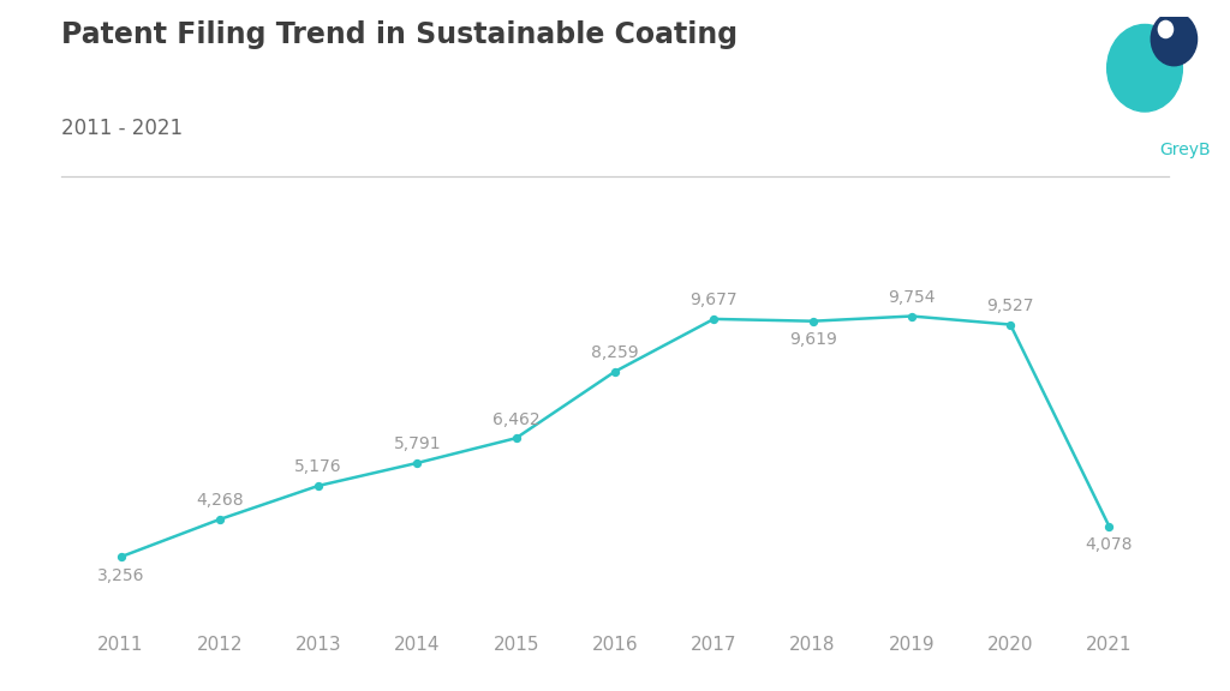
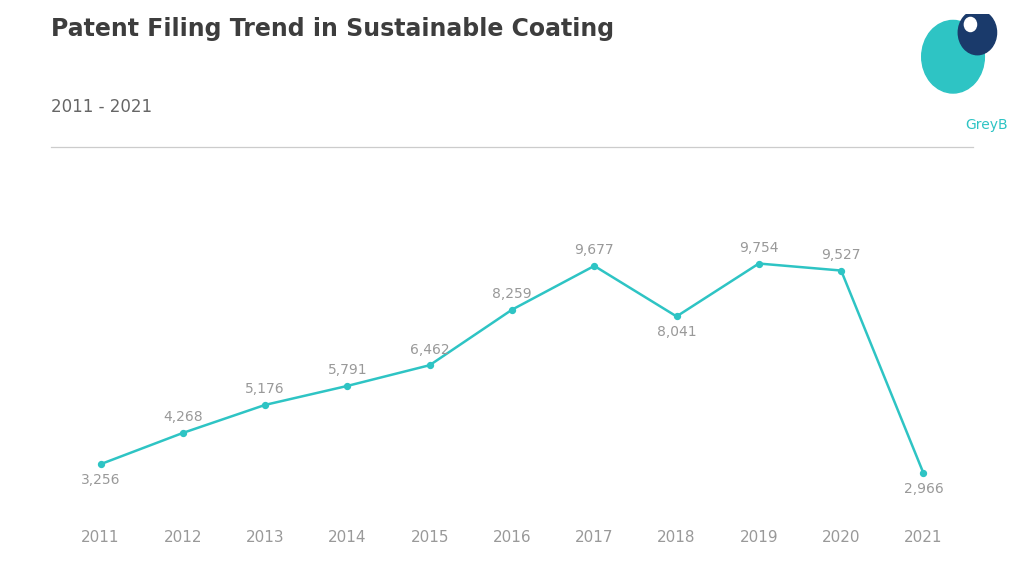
2018: 9,619 -> 8,041
2021: 4,078 -> 2,966
